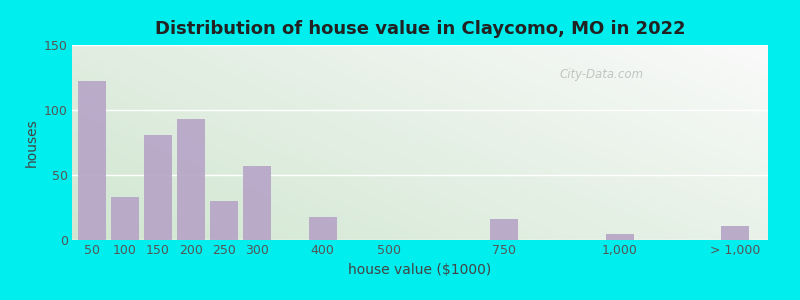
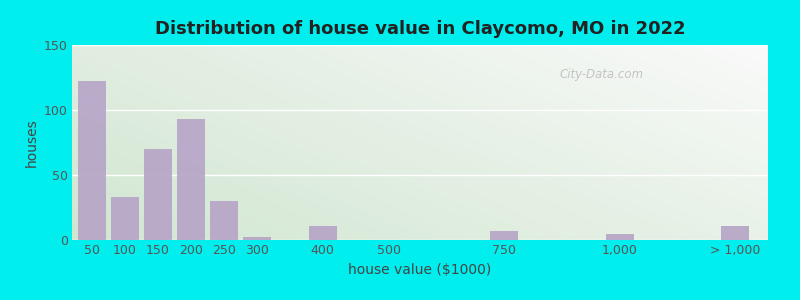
150: 81 -> 70
300: 57 -> 2
400: 18 -> 11
750: 16 -> 7
